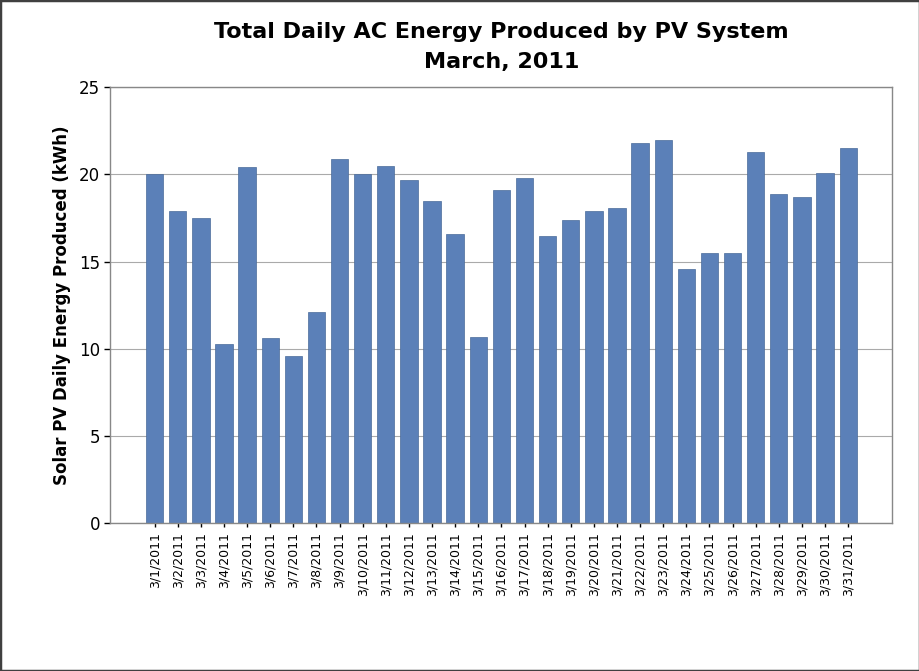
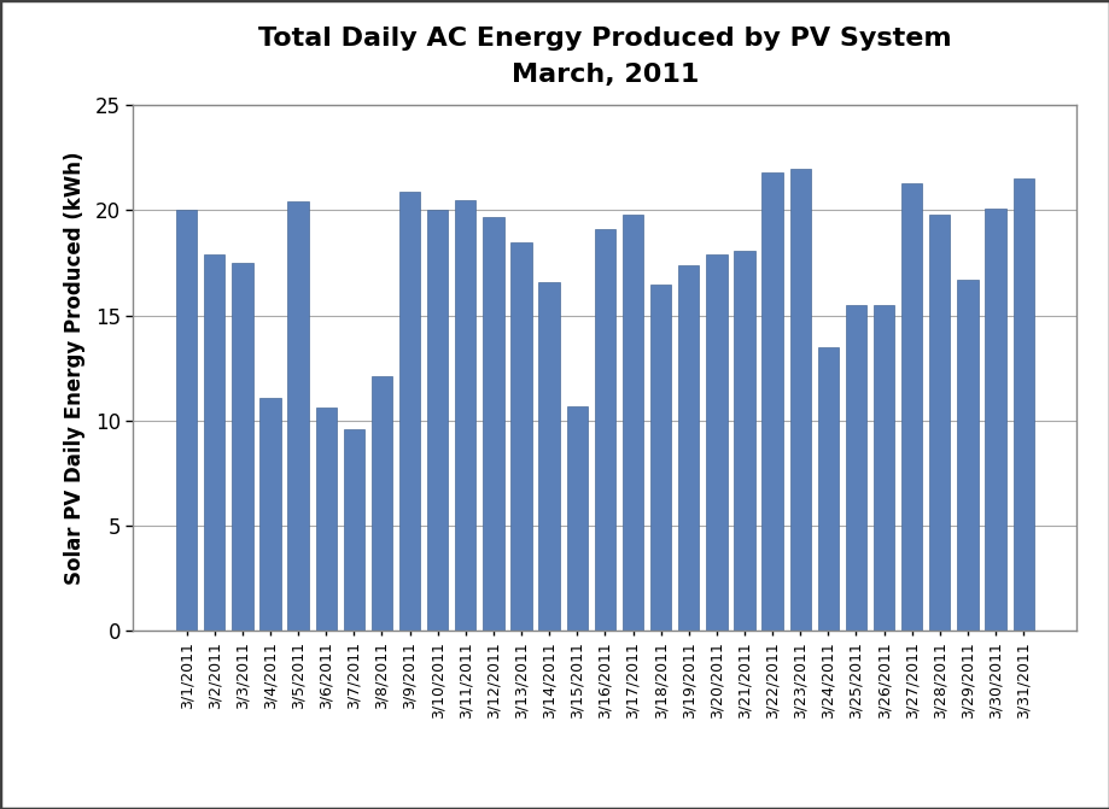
3/4/2011: 10.3 -> 11.1
3/24/2011: 14.6 -> 13.5
3/28/2011: 18.9 -> 19.8
3/29/2011: 18.7 -> 16.7
